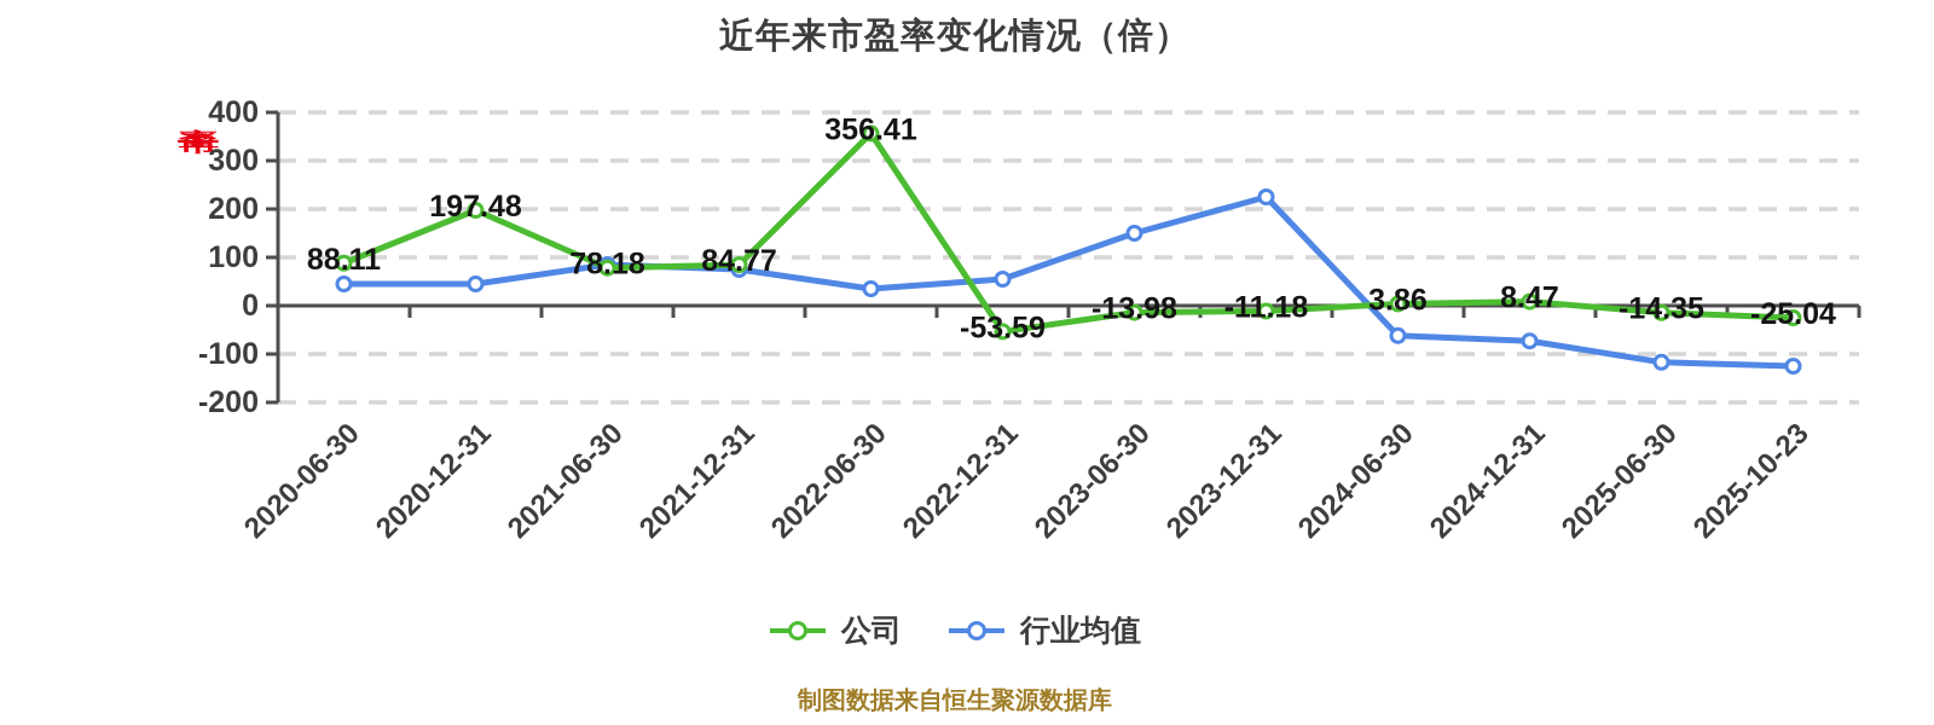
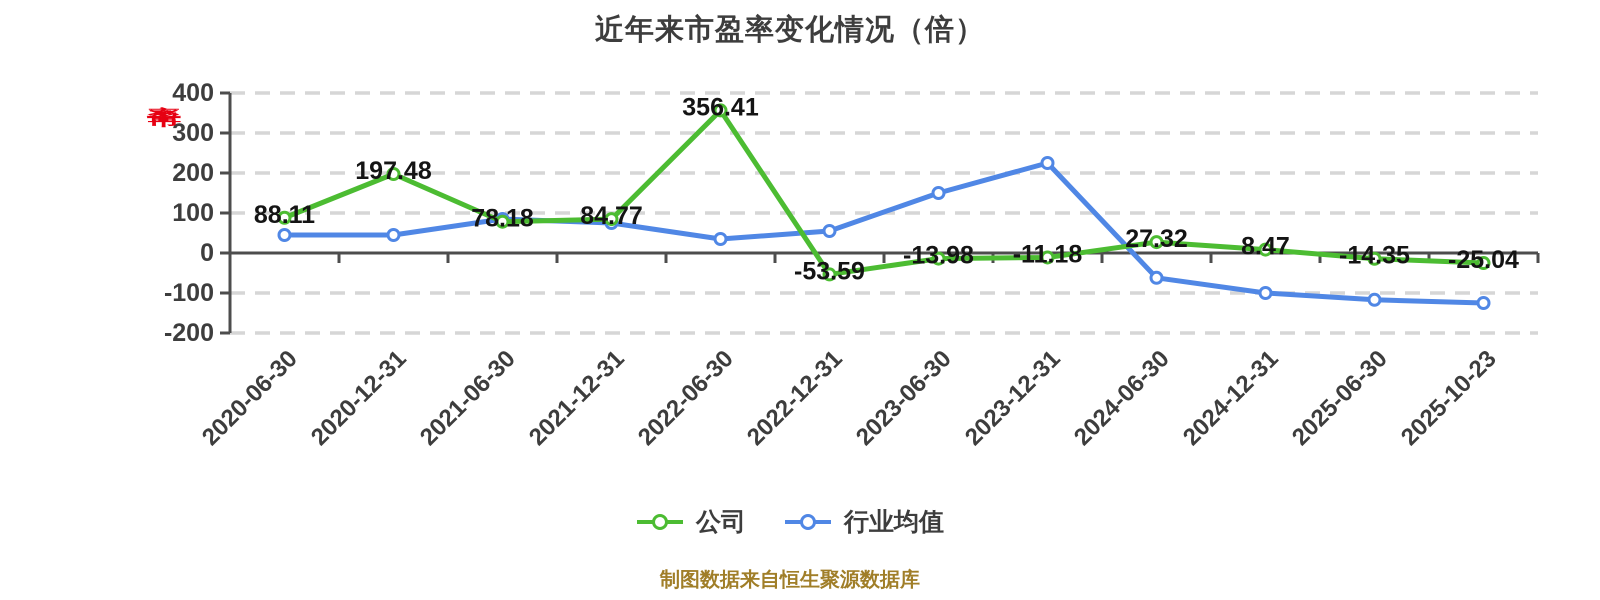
公司/2024-06-30: 3.86 -> 27.32
行业均值/2024-12-31: -70 -> -100
